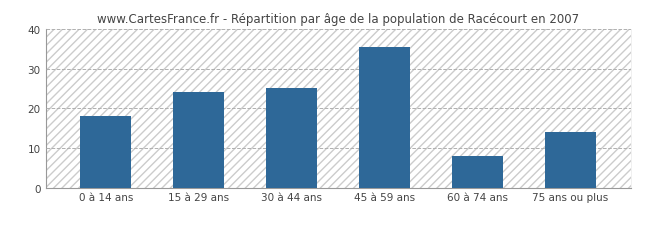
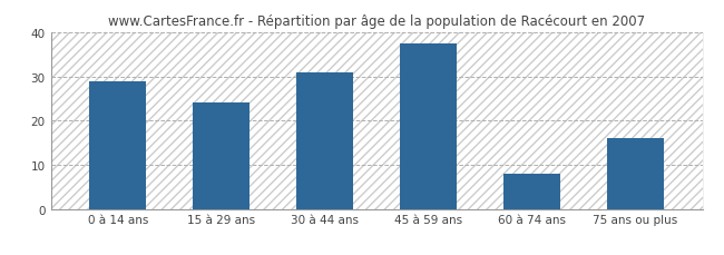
0 à 14 ans: 18.0 -> 29.0
30 à 44 ans: 25.0 -> 31.0
45 à 59 ans: 35.5 -> 37.5
75 ans ou plus: 14.0 -> 16.0
